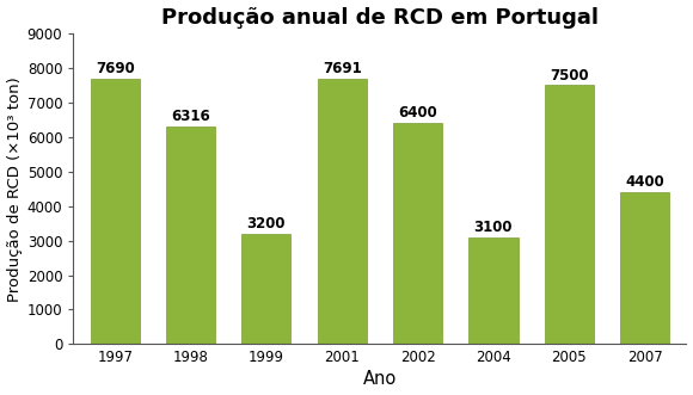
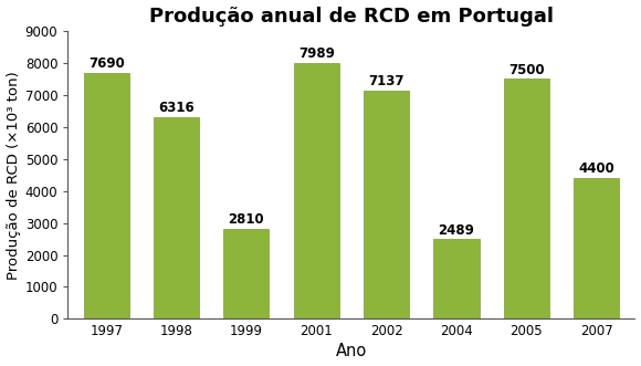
1999: 3200 -> 2810
2001: 7691 -> 7989
2002: 6400 -> 7137
2004: 3100 -> 2489
